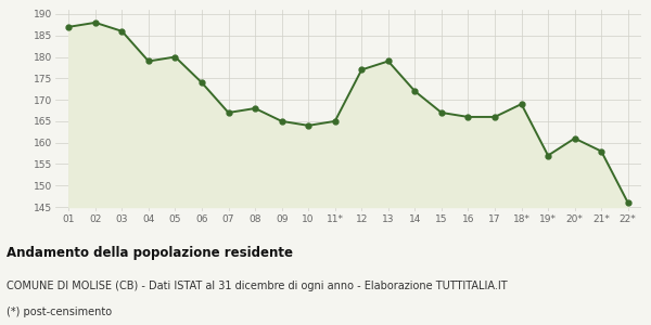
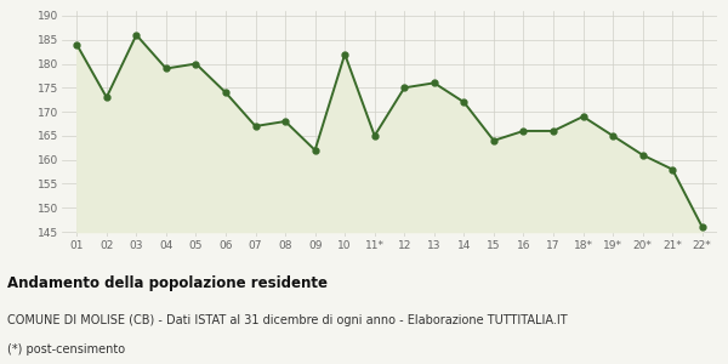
01: 187 -> 184
02: 188 -> 173
09: 165 -> 162
10: 164 -> 182
12: 177 -> 175
13: 179 -> 176
15: 167 -> 164
19*: 157 -> 165
